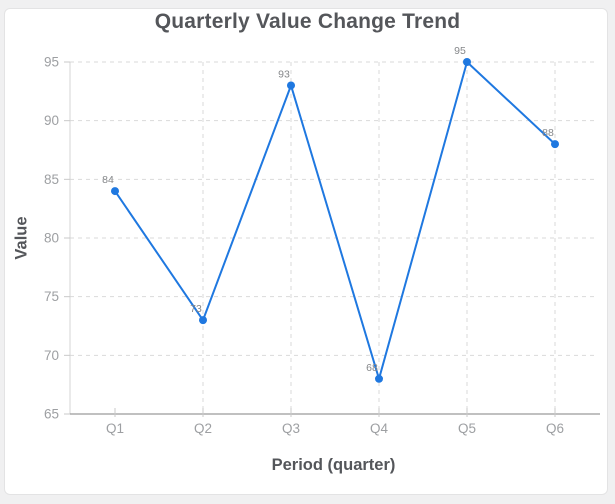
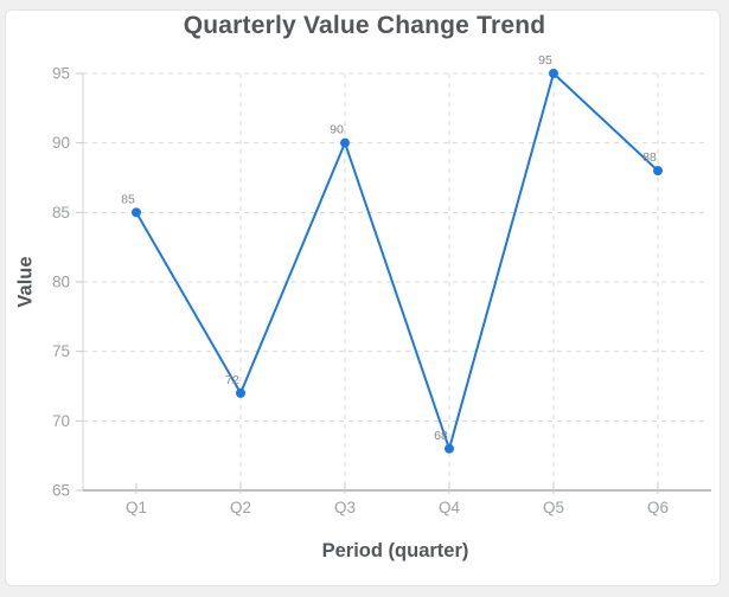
Q1: 84 -> 85
Q2: 73 -> 72
Q3: 93 -> 90
